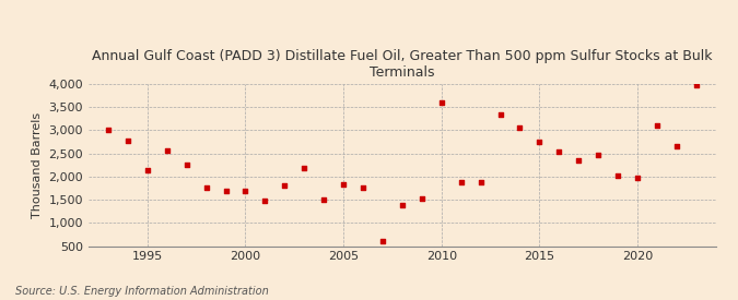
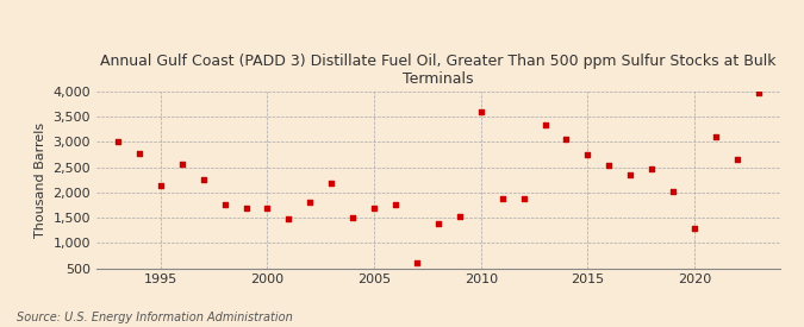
2005: 1,830 -> 1,700
2020: 1,980 -> 1,300
